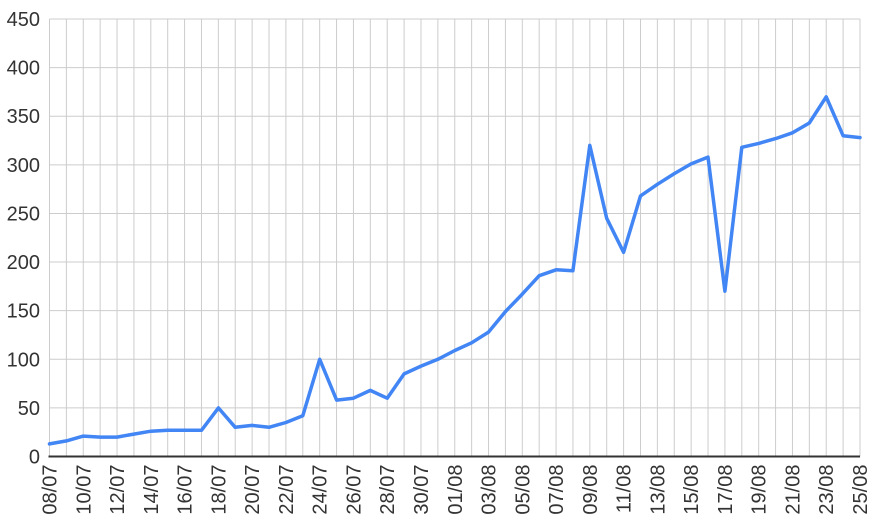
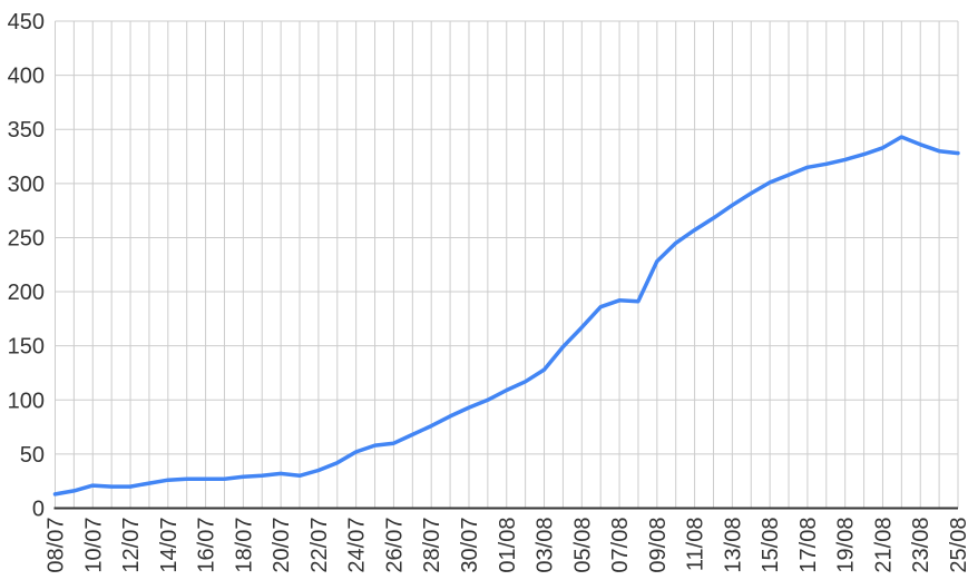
18/07: 50 -> 30
24/07: 100 -> 50
28/07: 60 -> 80
09/08: 320 -> 230
11/08: 210 -> 260
17/08: 170 -> 320
23/08: 370 -> 340
